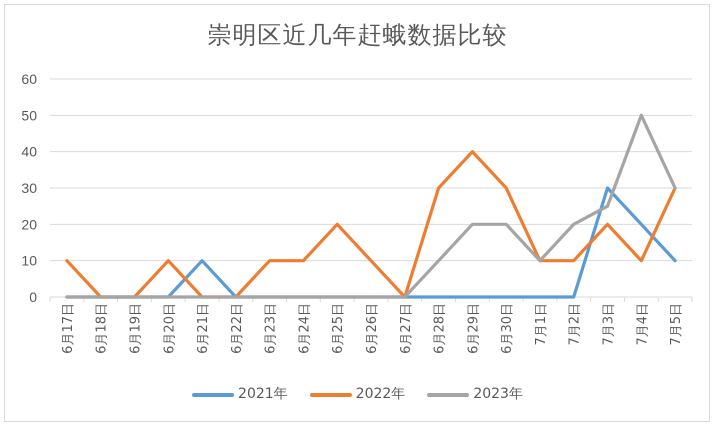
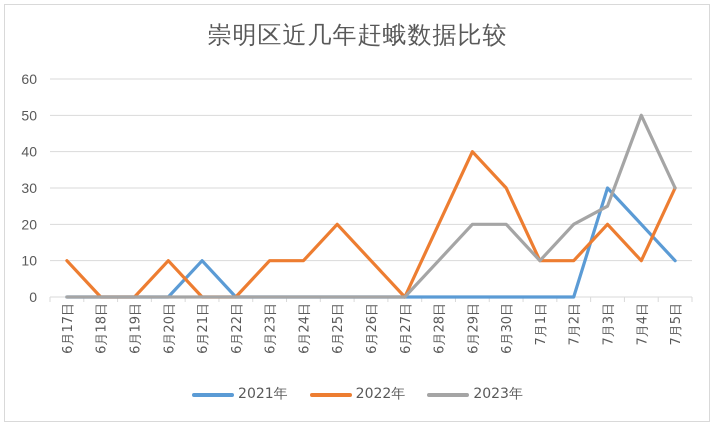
2022年/6月28日: 30 -> 20
